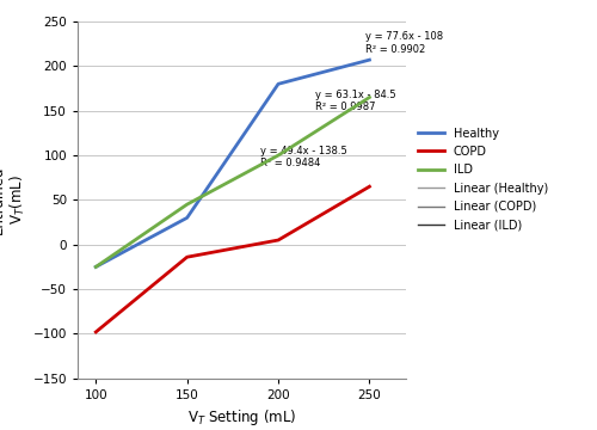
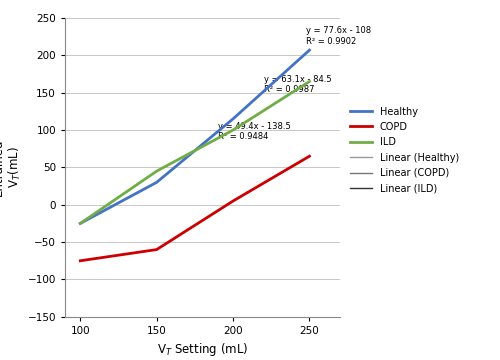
COPD/100: -98 -> -75
COPD/150: -14 -> -60
Healthy/200: 180 -> 115
